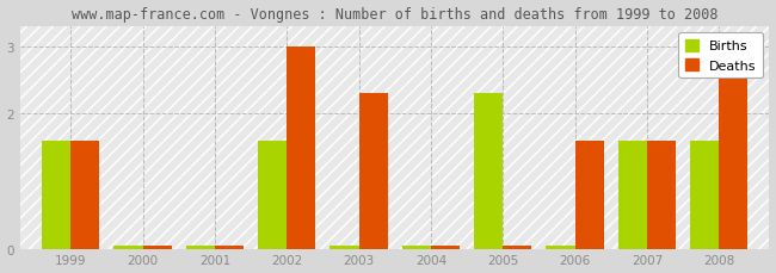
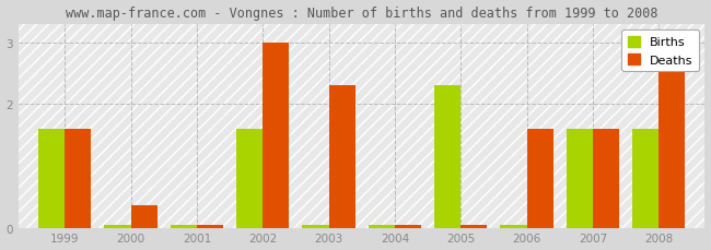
Deaths/2000: 0.04 -> 0.36
